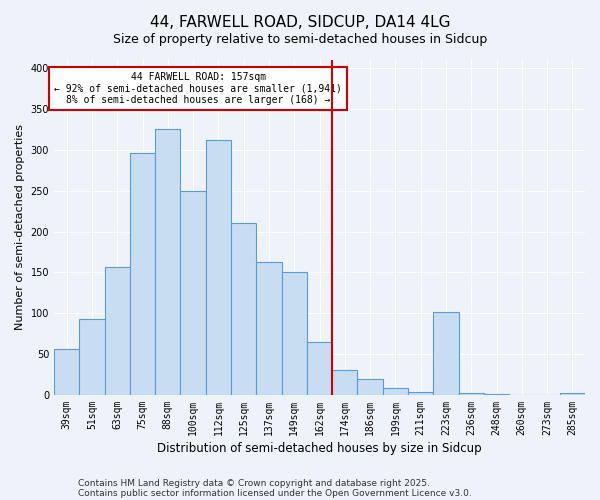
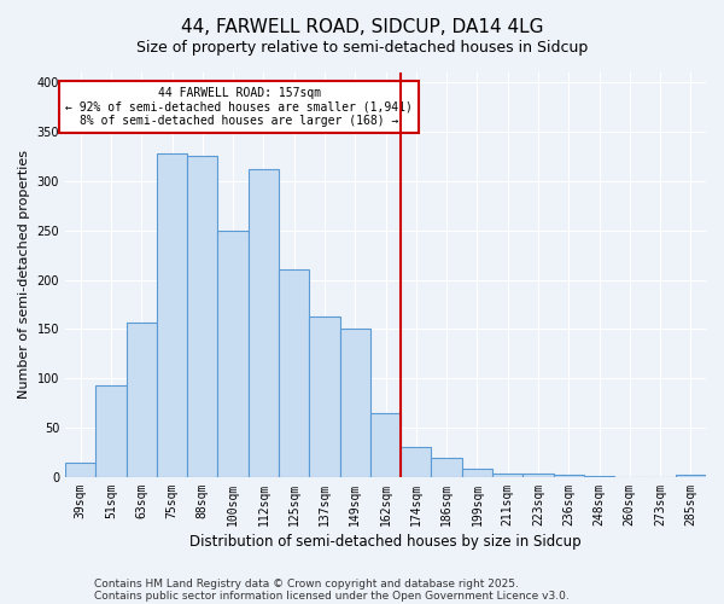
39sqm: 56 -> 15
75sqm: 296 -> 328
223sqm: 102 -> 3
